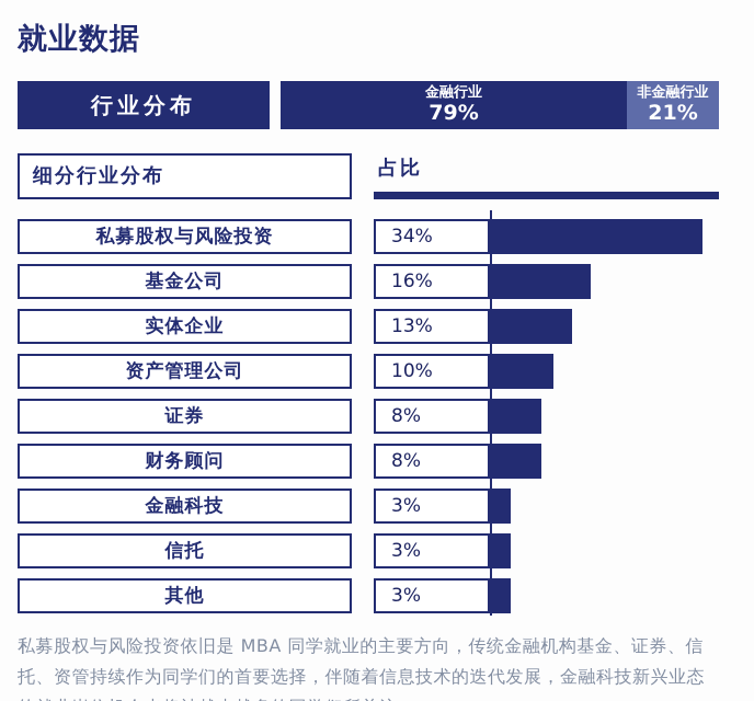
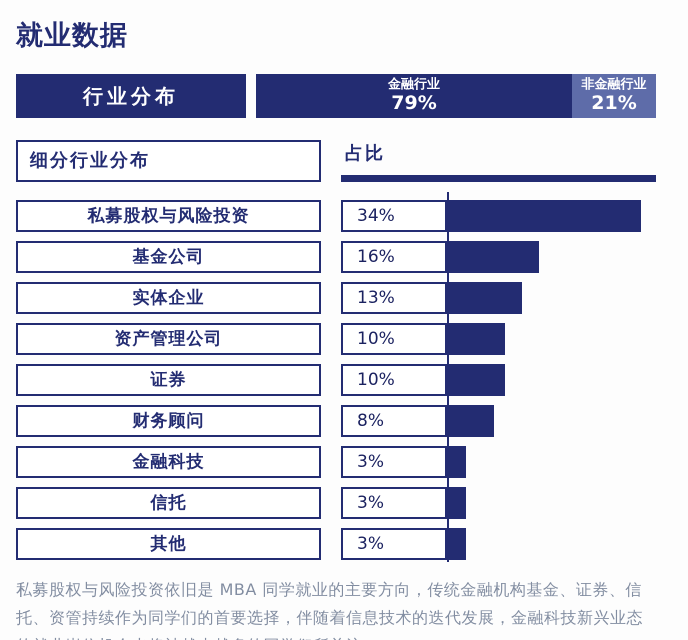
证券: 8% -> 10%
